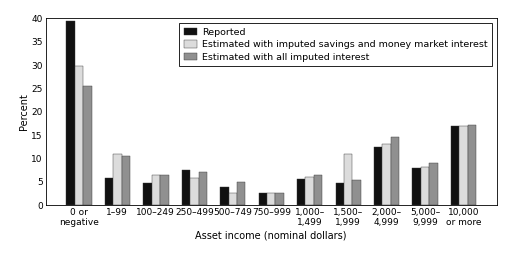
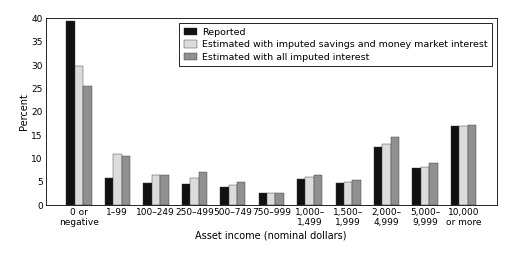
Reported/250–499: 7.5 -> 4.5
Estimated with imputed savings and money market interest/500–749: 2.5 -> 4.3
Estimated with imputed savings and money market interest/1,500– 1,999: 11.0 -> 5.0
